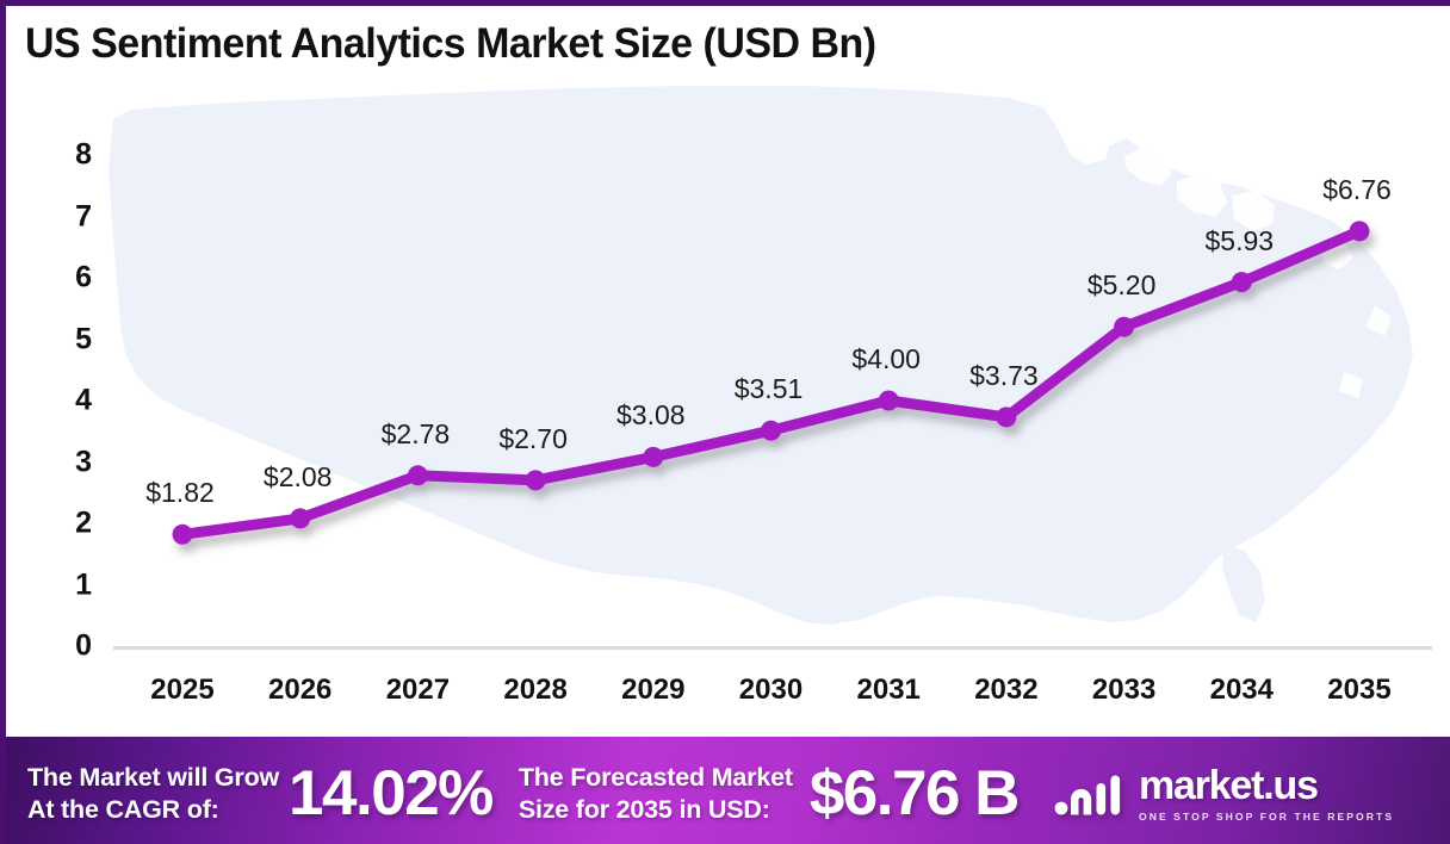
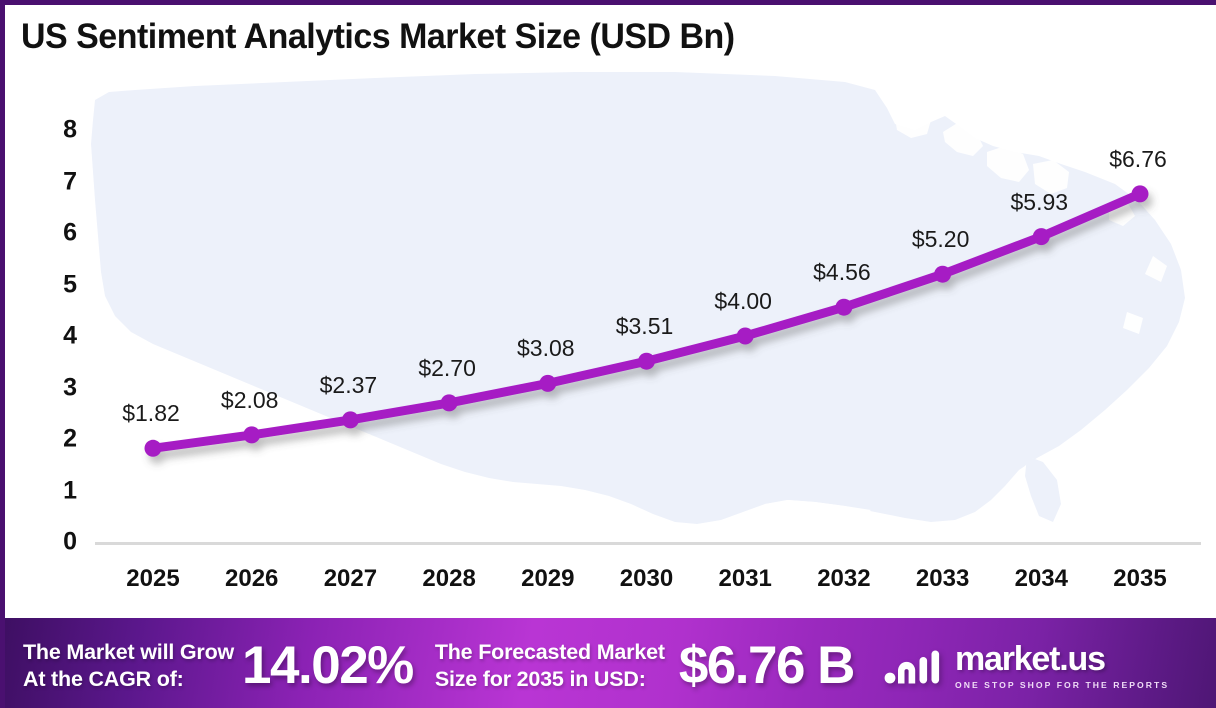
2027: $2.78 -> $2.37
2032: $3.73 -> $4.56
